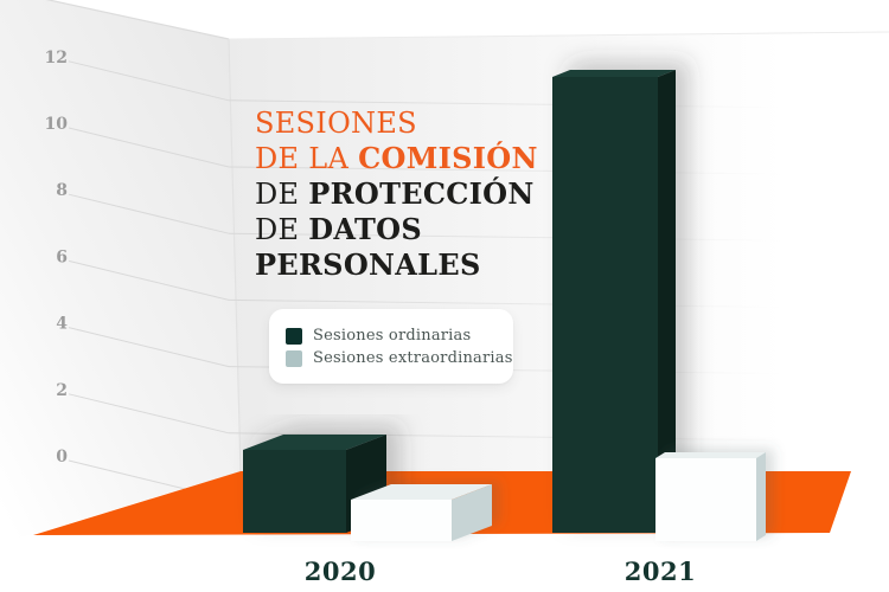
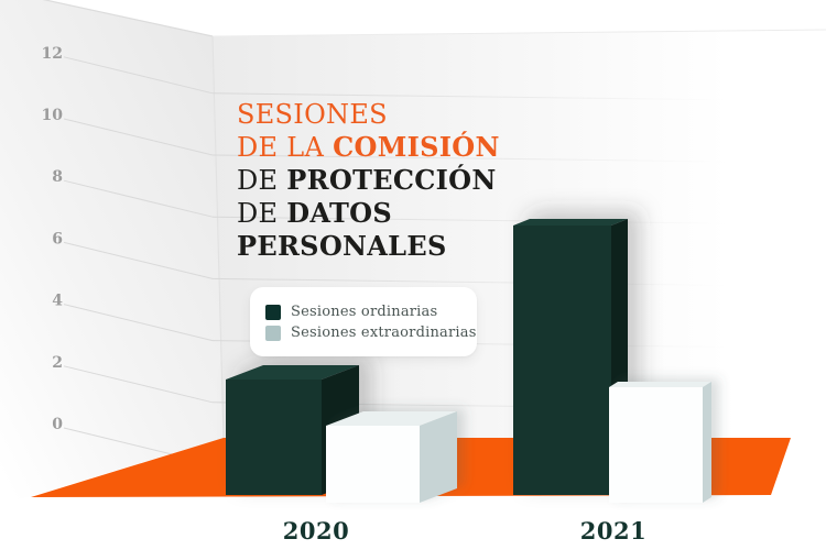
Sesiones ordinarias/2020: 2 -> 3
Sesiones extraordinarias/2020: 1 -> 2
Sesiones ordinarias/2021: 11 -> 7
Sesiones extraordinarias/2021: 2 -> 3
